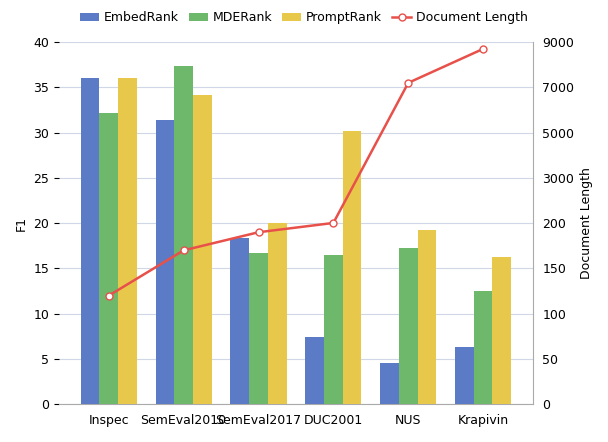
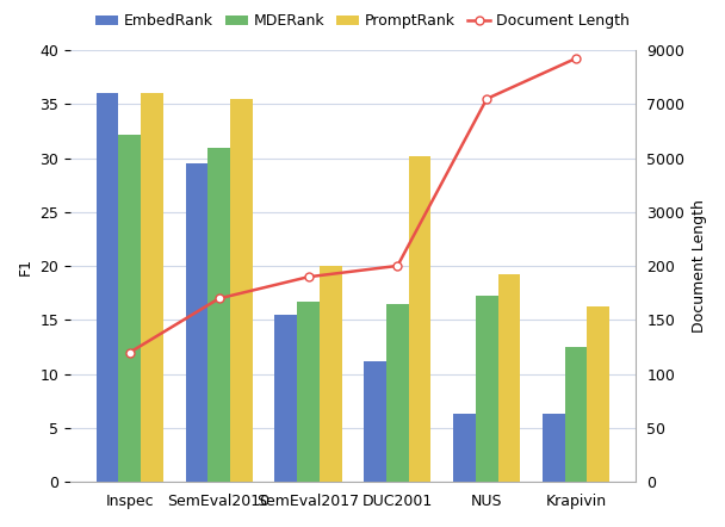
EmbedRank/SemEval2010: 31.4 -> 29.5
MDERank/SemEval2010: 37.4 -> 31.0
PromptRank/SemEval2010: 34.2 -> 35.5
EmbedRank/SemEval2017: 18.4 -> 15.5
EmbedRank/DUC2001: 7.4 -> 11.2
EmbedRank/NUS: 4.6 -> 6.3
